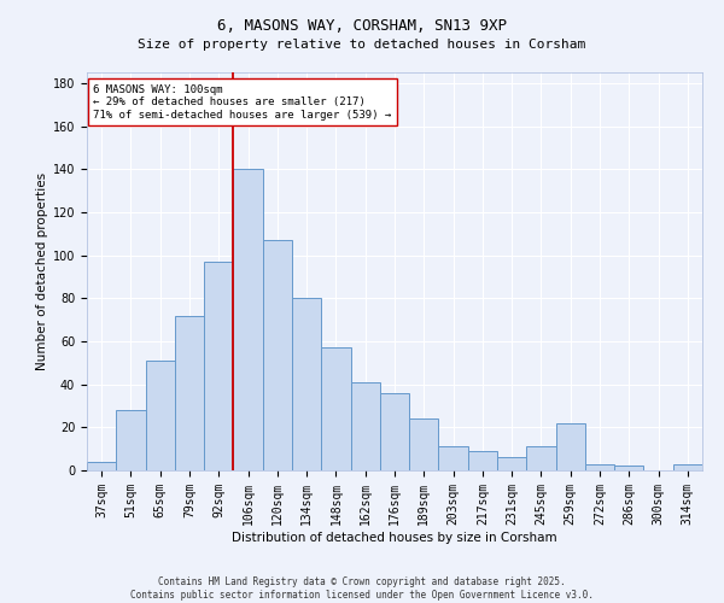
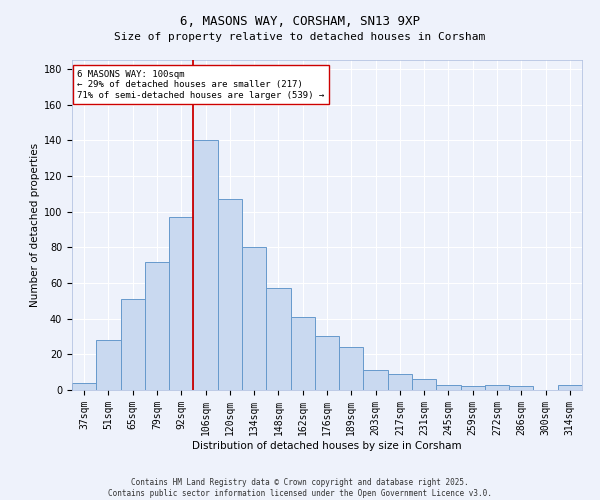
176sqm: 36 -> 30
245sqm: 11 -> 3
259sqm: 22 -> 2
